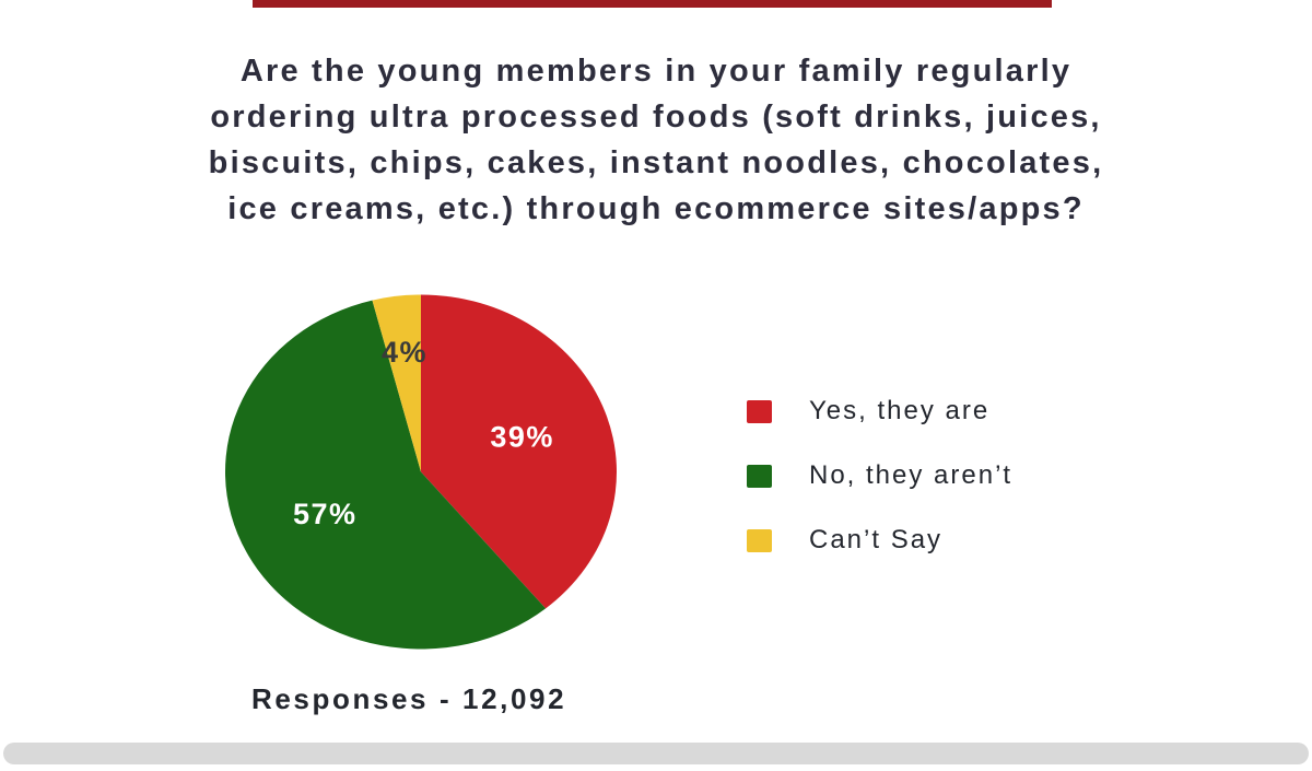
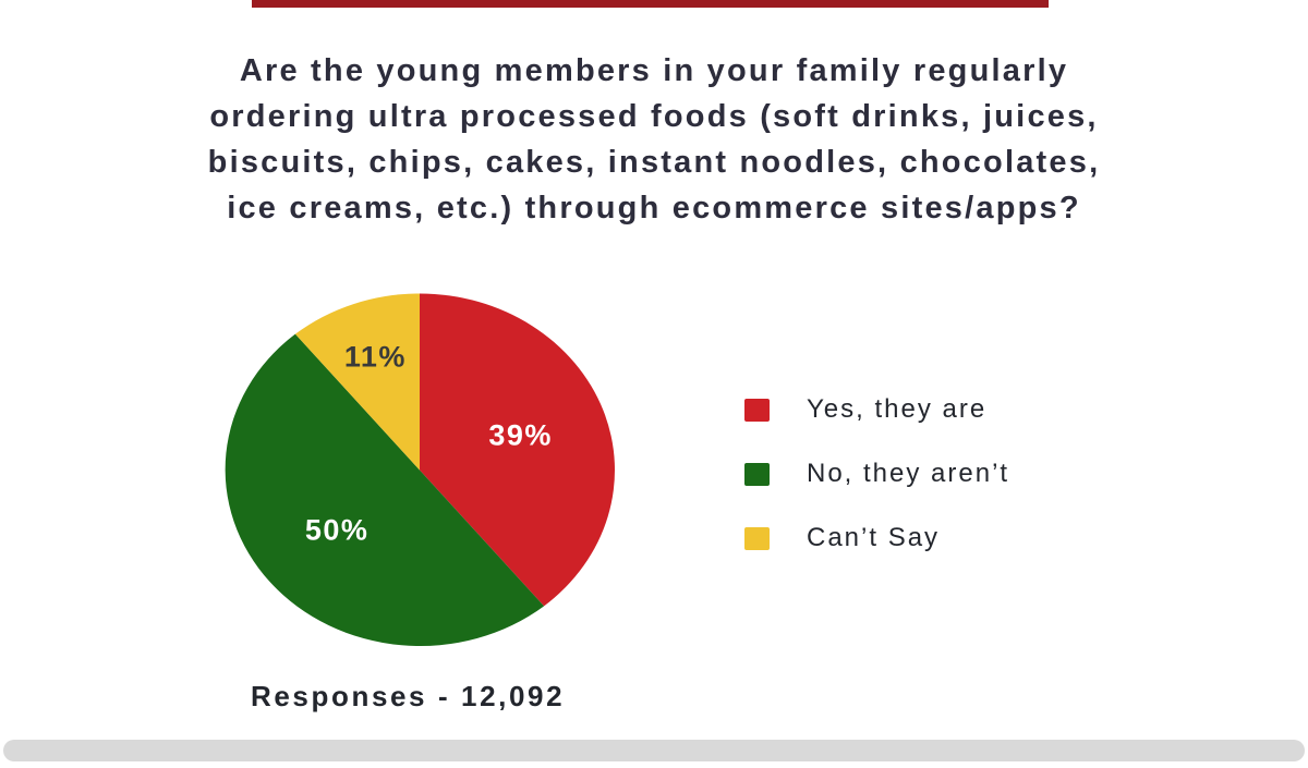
No, they aren’t: 57% -> 50%
Can’t Say: 4% -> 11%
